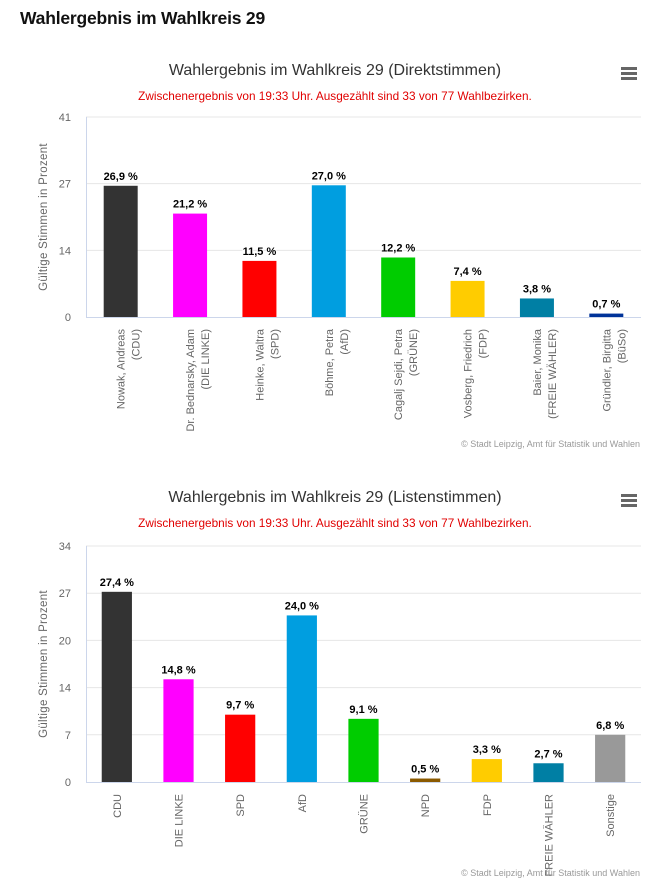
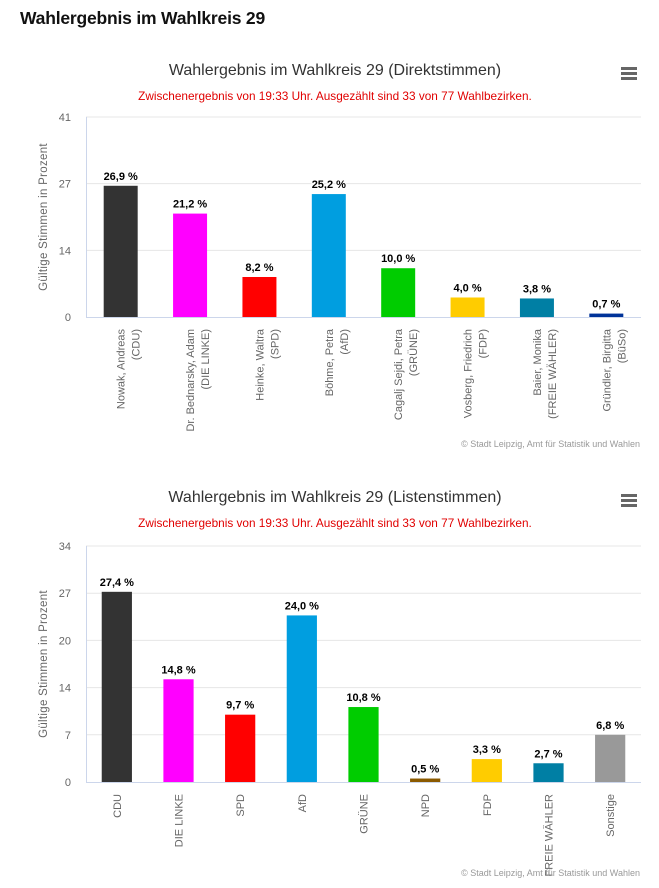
Wahlergebnis im Wahlkreis 29 (Direktstimmen)/Heinke, Waltra (SPD): 11,5 -> 8,2
Wahlergebnis im Wahlkreis 29 (Direktstimmen)/Böhme, Petra (AfD): 27,0 -> 25,2
Wahlergebnis im Wahlkreis 29 (Direktstimmen)/Cagalj Sejdi, Petra (GRÜNE): 12,2 -> 10,0
Wahlergebnis im Wahlkreis 29 (Direktstimmen)/Vosberg, Friedrich (FDP): 7,4 -> 4,0
Wahlergebnis im Wahlkreis 29 (Listenstimmen)/GRÜNE: 9,1 -> 10,8
